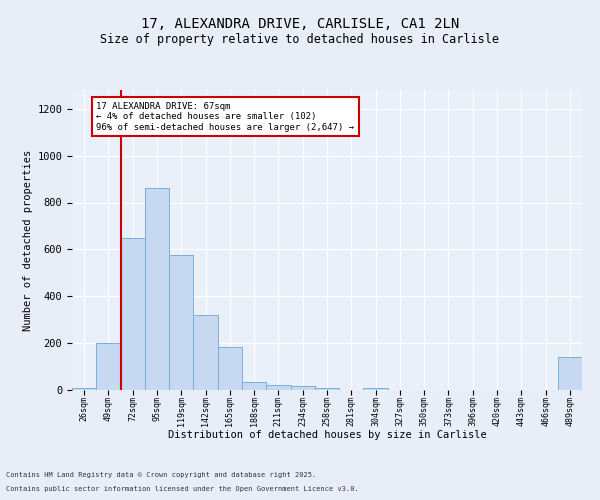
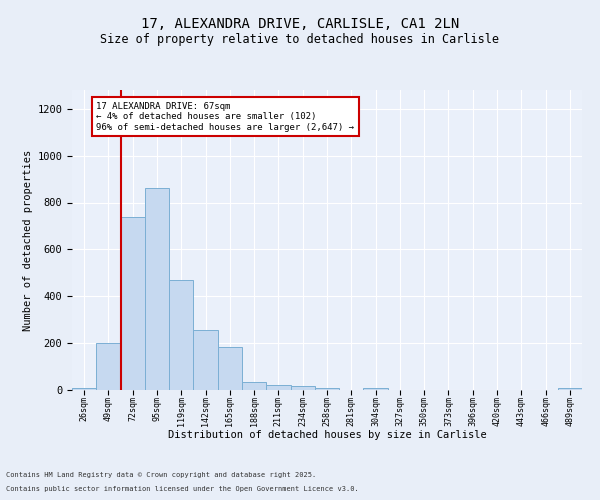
72sqm: 650 -> 740
119sqm: 575 -> 470
142sqm: 320 -> 255
489sqm: 140 -> 10
